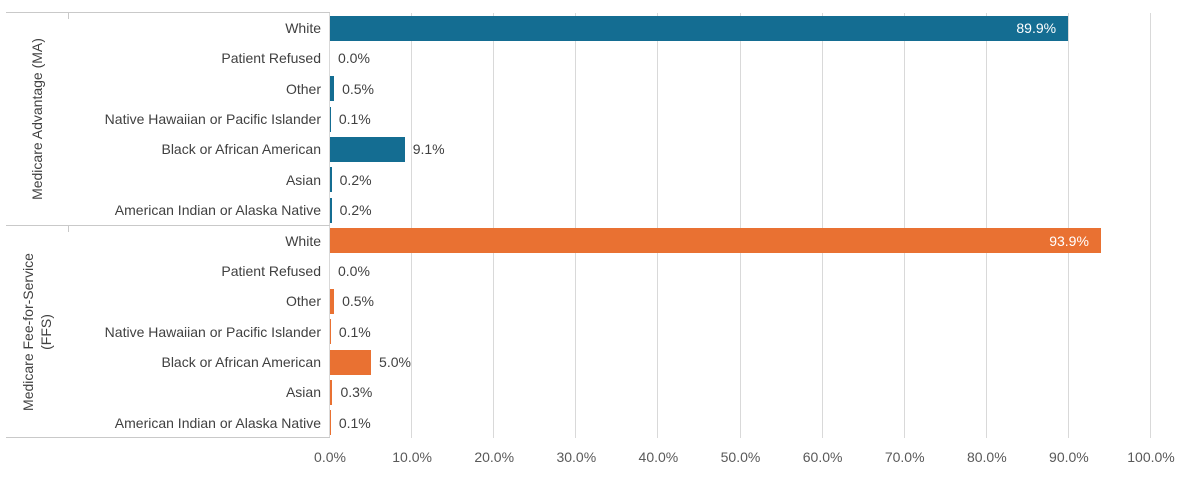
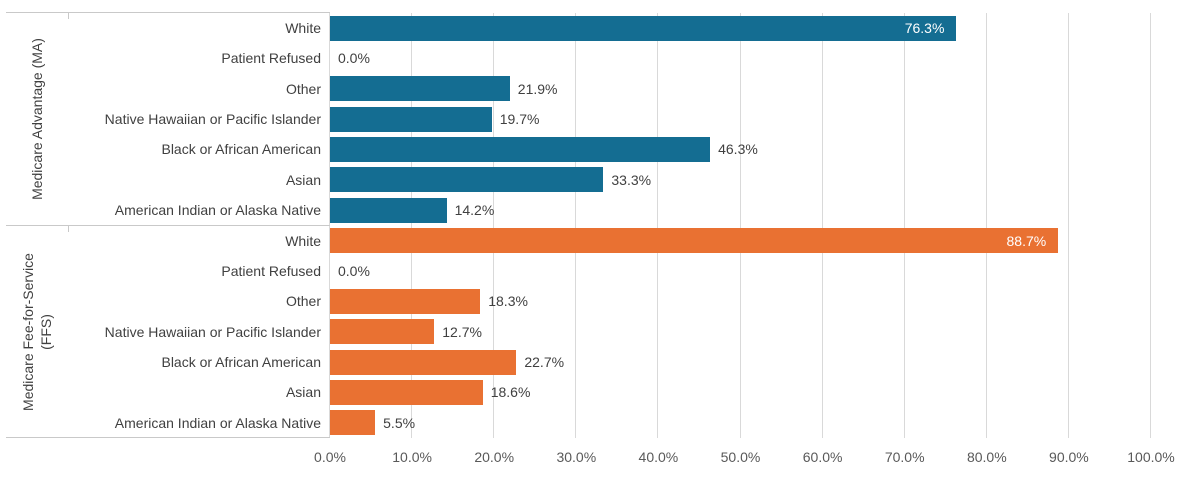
Medicare Advantage (MA)/White: 89.9% -> 76.3%
Medicare Fee-for-Service (FFS)/White: 93.9% -> 88.7%
Medicare Advantage (MA)/Other: 0.5% -> 21.9%
Medicare Fee-for-Service (FFS)/Other: 0.5% -> 18.3%
Medicare Advantage (MA)/Native Hawaiian or Pacific Islander: 0.1% -> 19.7%
Medicare Fee-for-Service (FFS)/Native Hawaiian or Pacific Islander: 0.1% -> 12.7%
Medicare Advantage (MA)/Black or African American: 9.1% -> 46.3%
Medicare Fee-for-Service (FFS)/Black or African American: 5.0% -> 22.7%
Medicare Advantage (MA)/Asian: 0.2% -> 33.3%
Medicare Fee-for-Service (FFS)/Asian: 0.3% -> 18.6%
Medicare Advantage (MA)/American Indian or Alaska Native: 0.2% -> 14.2%
Medicare Fee-for-Service (FFS)/American Indian or Alaska Native: 0.1% -> 5.5%
